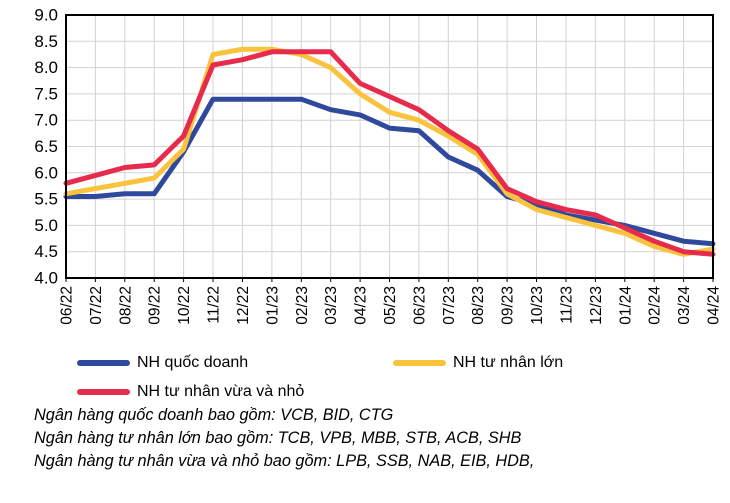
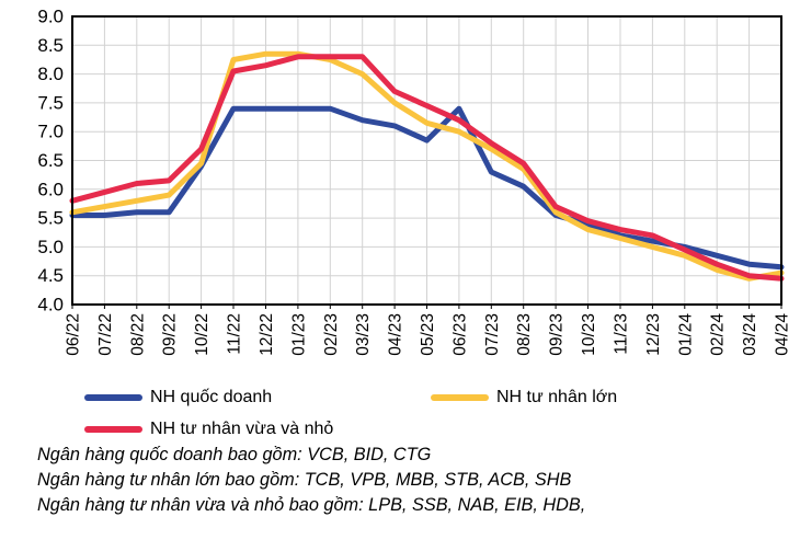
NH quốc doanh/06/23: 6.8 -> 7.4
